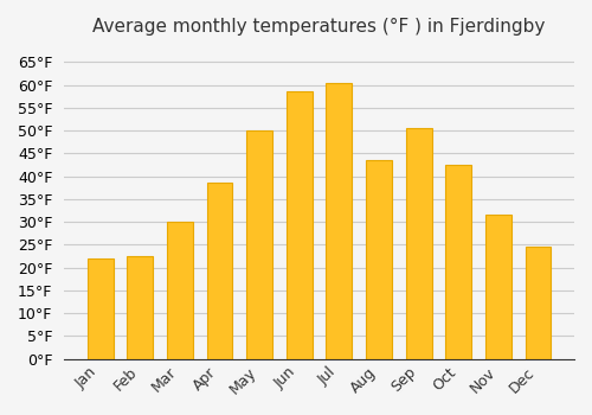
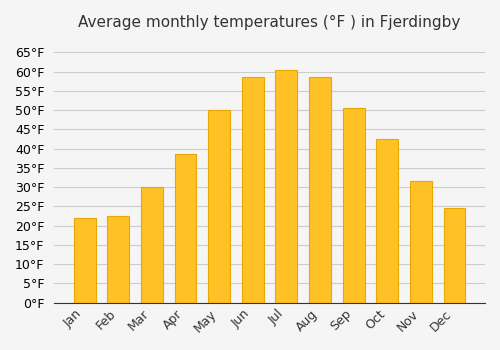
Aug: 43.5°F -> 58.5°F
